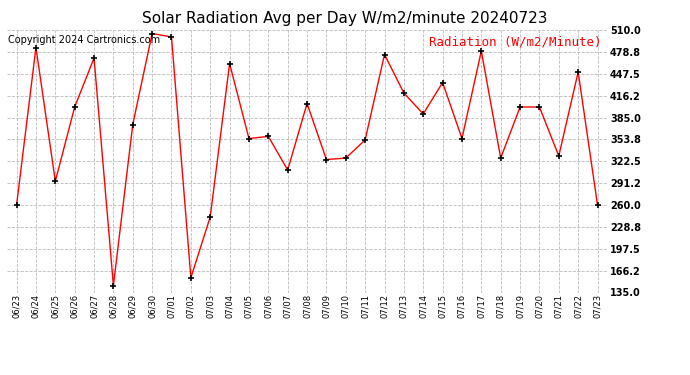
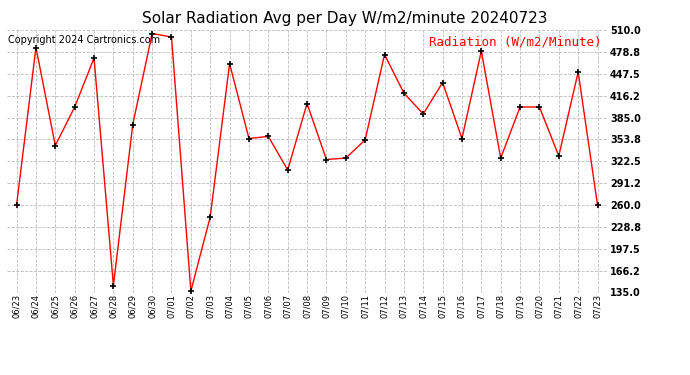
06/25: 294 -> 345
07/02: 156 -> 137
